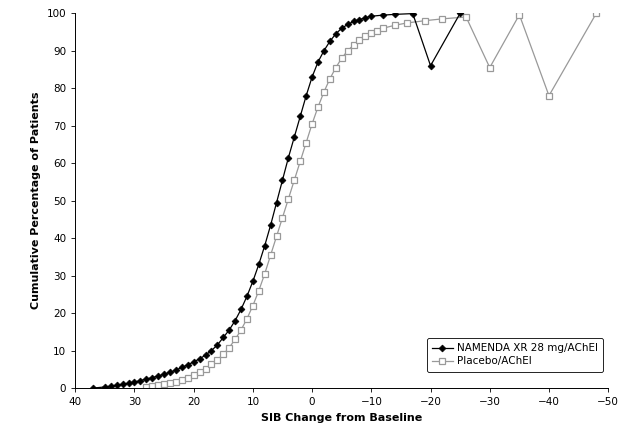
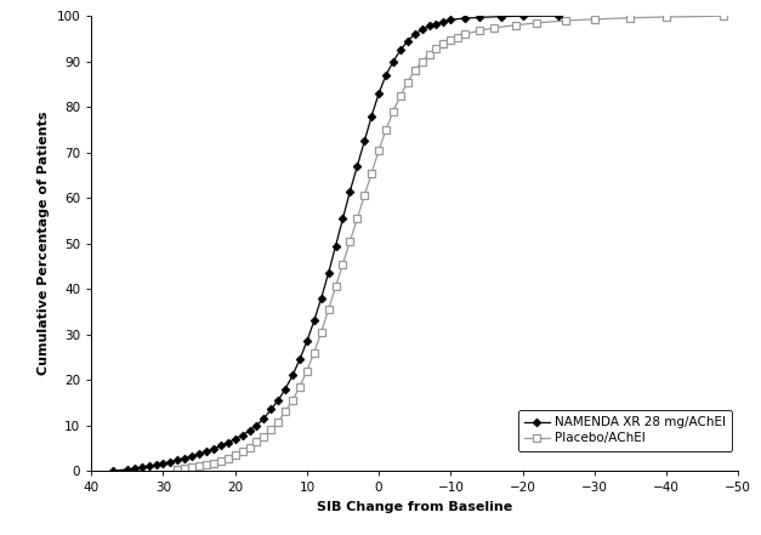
NAMENDA XR 28 mg/AChEI/−20: 86.0 -> 100.0
Placebo/AChEI/−30: 85.5 -> 99.3
Placebo/AChEI/−40: 78.0 -> 99.8
